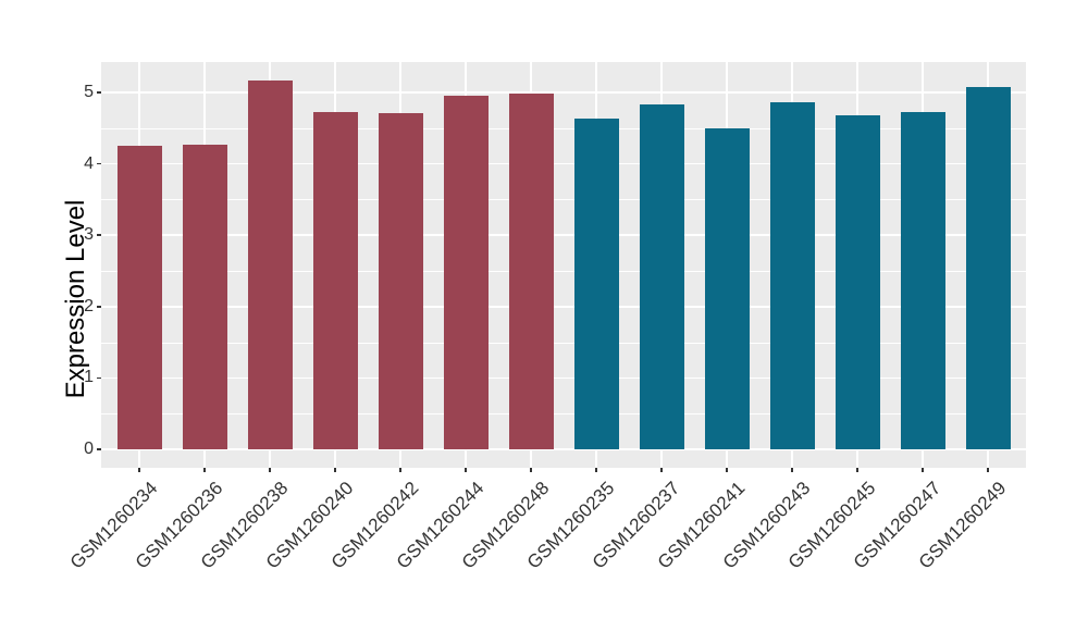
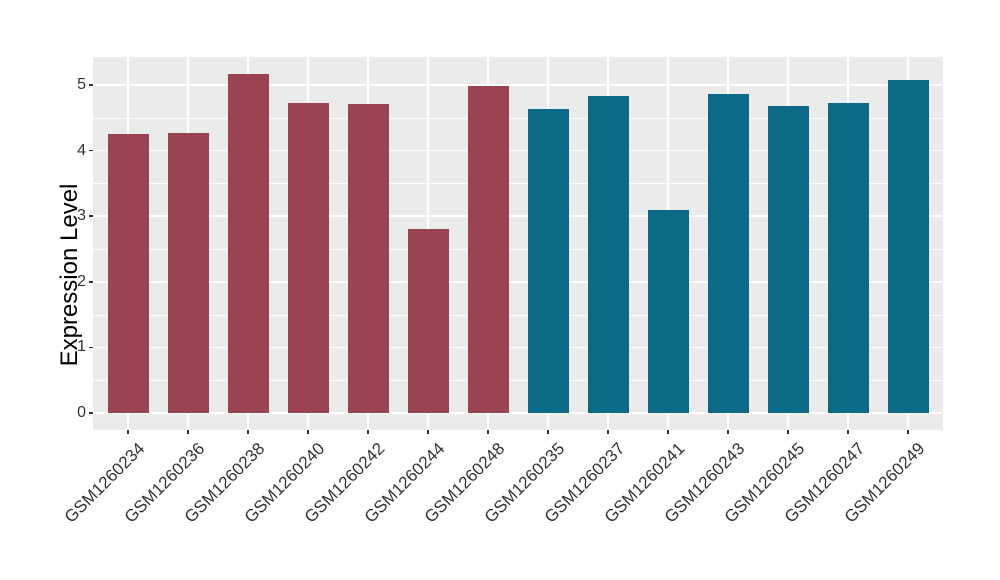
GSM1260244: 5.0 -> 2.8
GSM1260241: 4.5 -> 3.1
